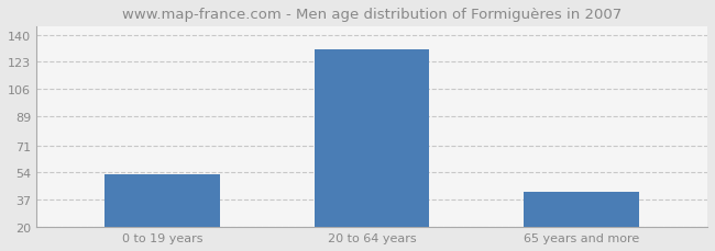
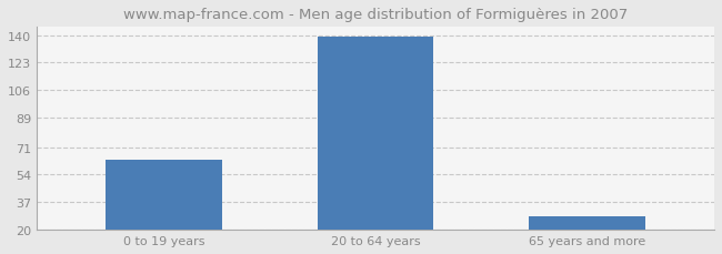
0 to 19 years: 53 -> 63
20 to 64 years: 131 -> 139
65 years and more: 42 -> 28
